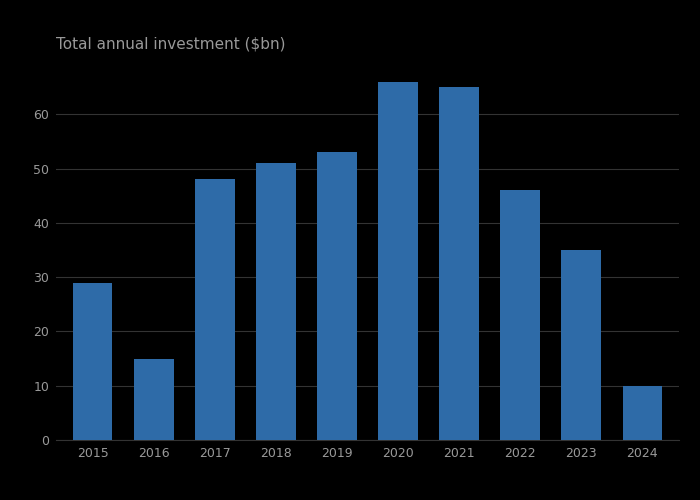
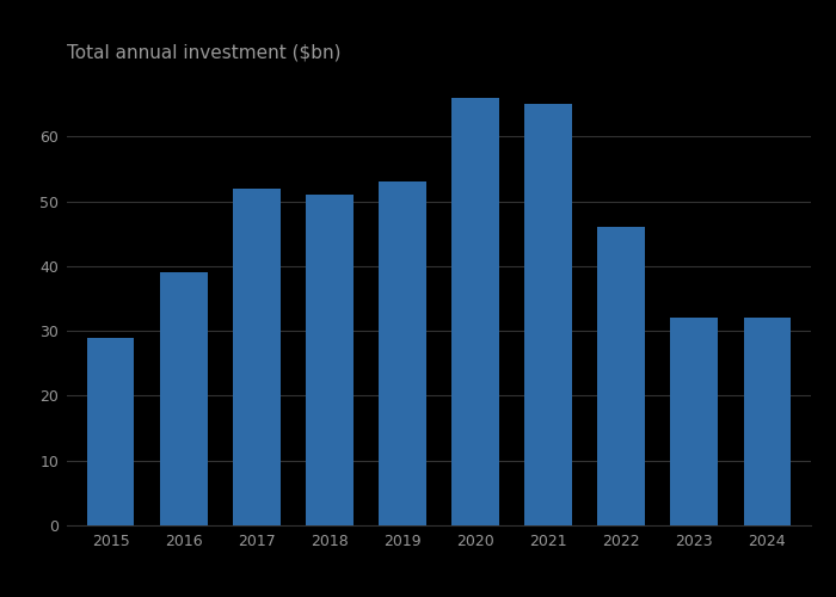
2016: 15 -> 39
2017: 48 -> 52
2023: 35 -> 32
2024: 10 -> 32
